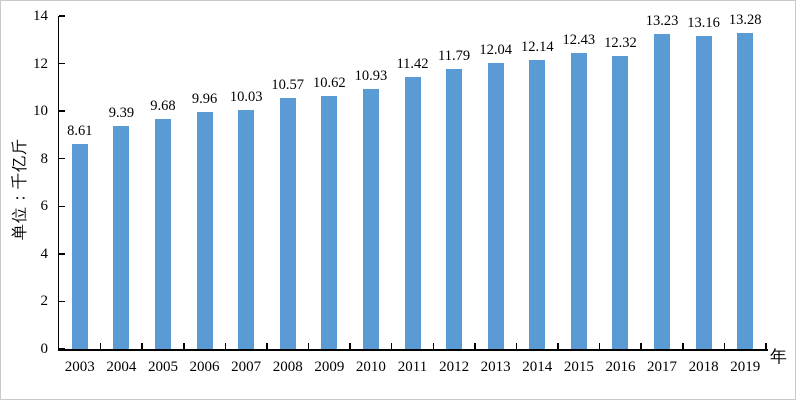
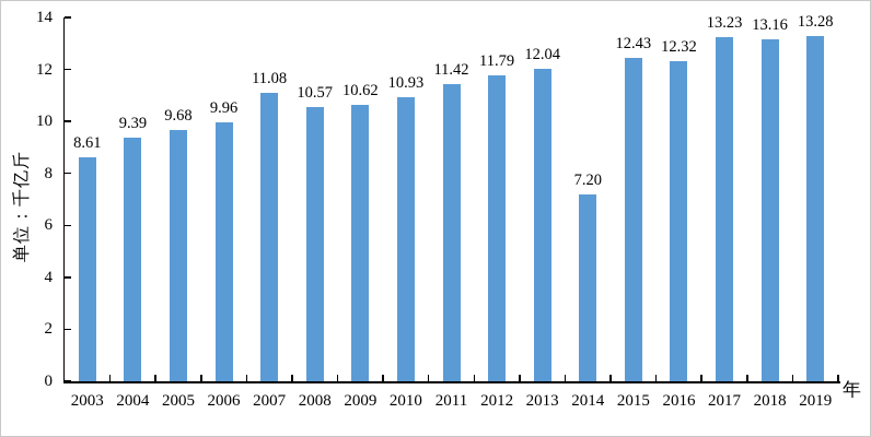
2007: 10.03 -> 11.08
2014: 12.14 -> 7.20
